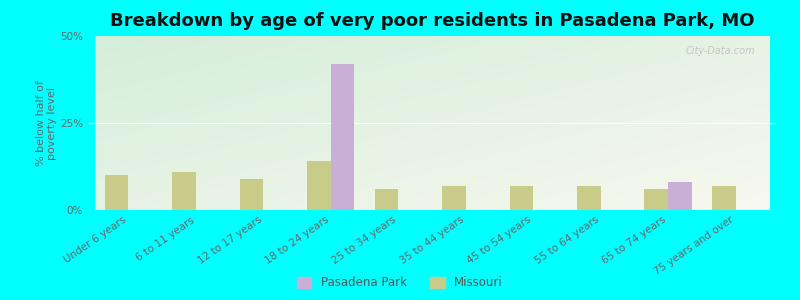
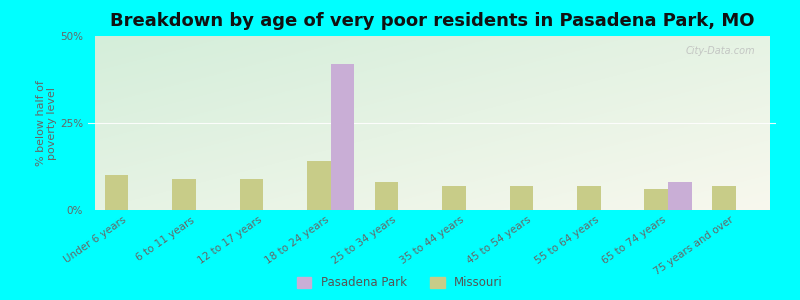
Missouri/6 to 11 years: 11% -> 9%
Missouri/25 to 34 years: 6% -> 8%
